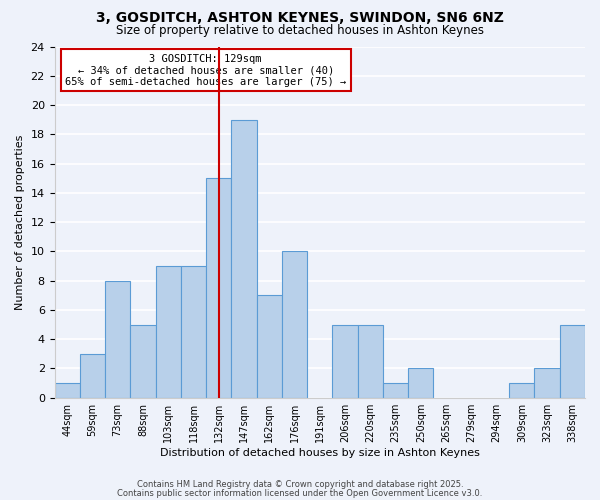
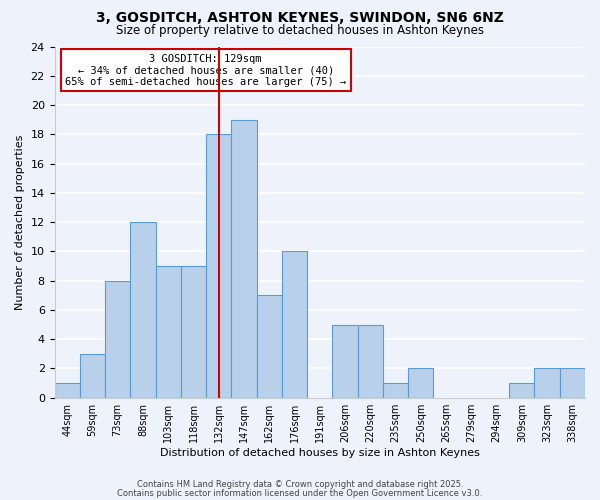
88sqm: 5 -> 12
132sqm: 15 -> 18
338sqm: 5 -> 2
